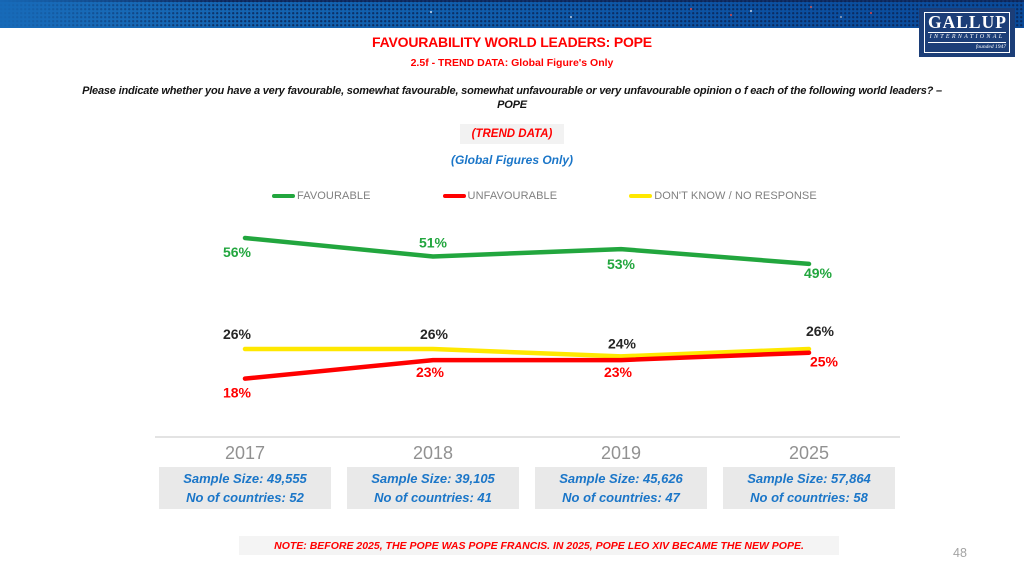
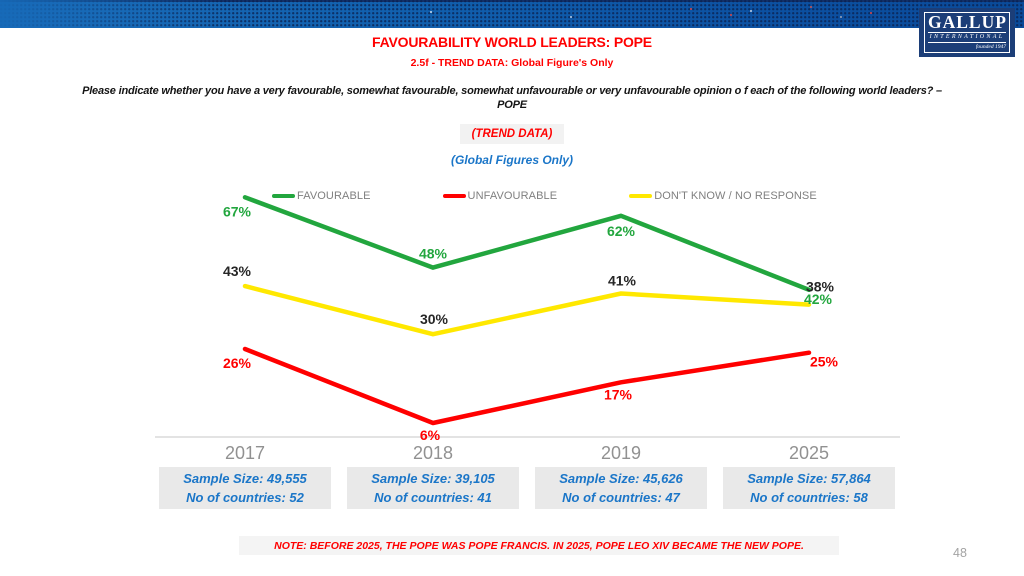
FAVOURABLE/2017: 56% -> 67%
UNFAVOURABLE/2017: 18% -> 26%
DON'T KNOW / NO RESPONSE/2017: 26% -> 43%
FAVOURABLE/2018: 51% -> 48%
UNFAVOURABLE/2018: 23% -> 6%
DON'T KNOW / NO RESPONSE/2018: 26% -> 30%
FAVOURABLE/2019: 53% -> 62%
UNFAVOURABLE/2019: 23% -> 17%
DON'T KNOW / NO RESPONSE/2019: 24% -> 41%
FAVOURABLE/2025: 49% -> 42%
DON'T KNOW / NO RESPONSE/2025: 26% -> 38%
